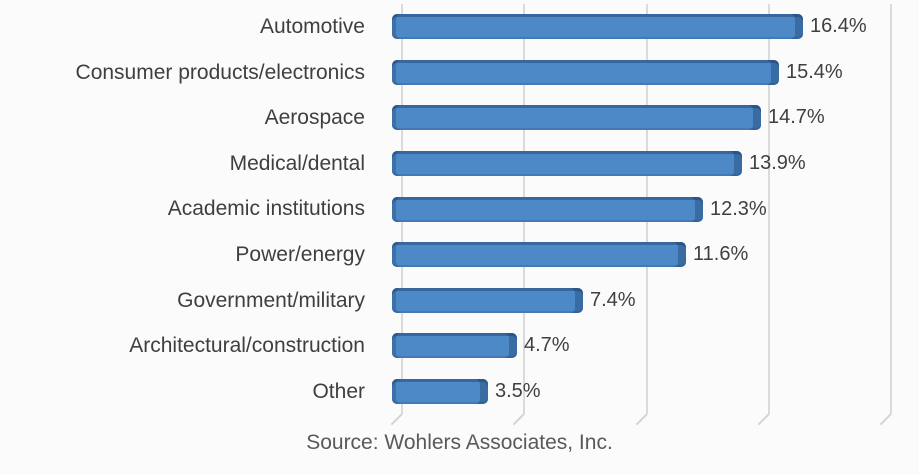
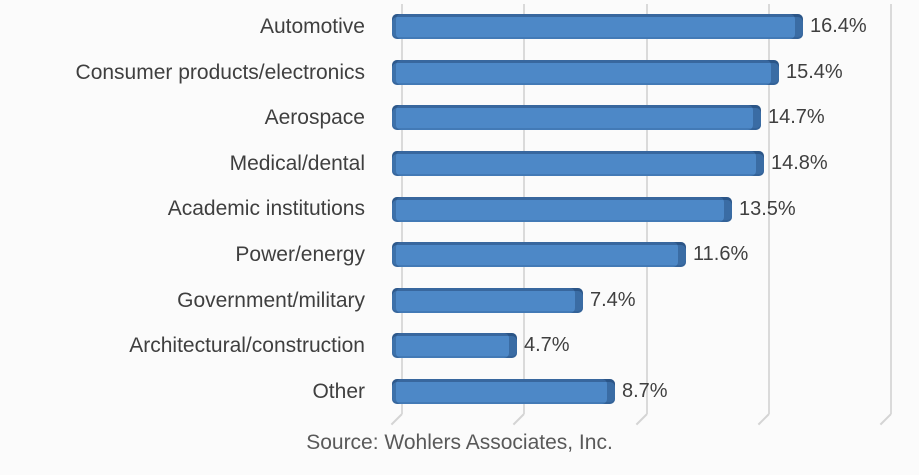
Medical/dental: 13.9% -> 14.8%
Academic institutions: 12.3% -> 13.5%
Other: 3.5% -> 8.7%
